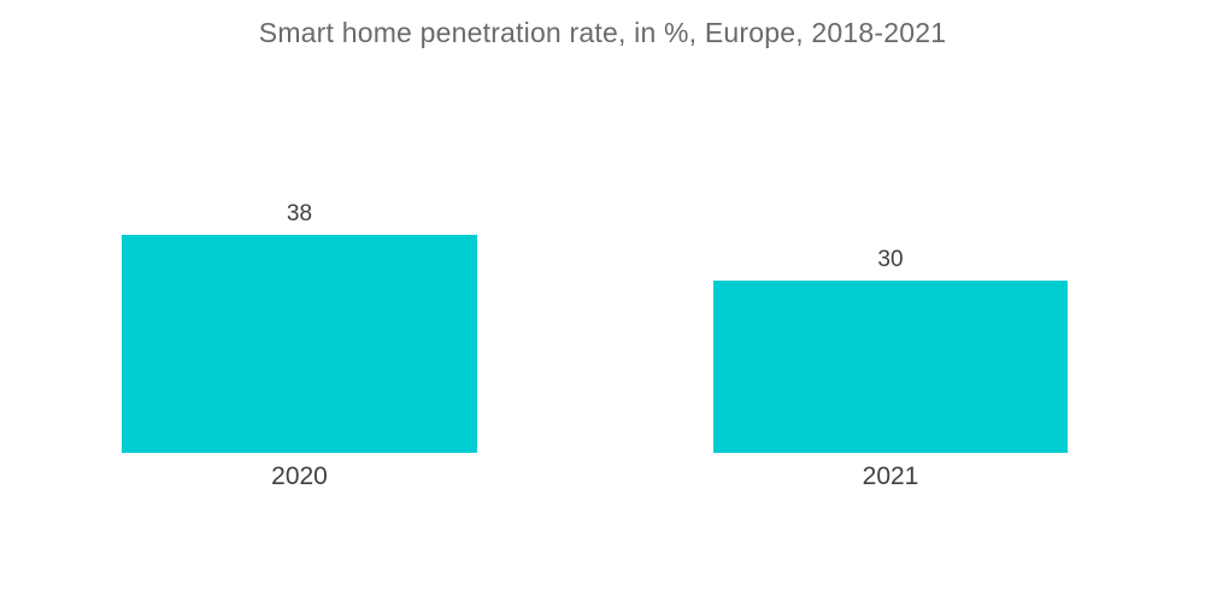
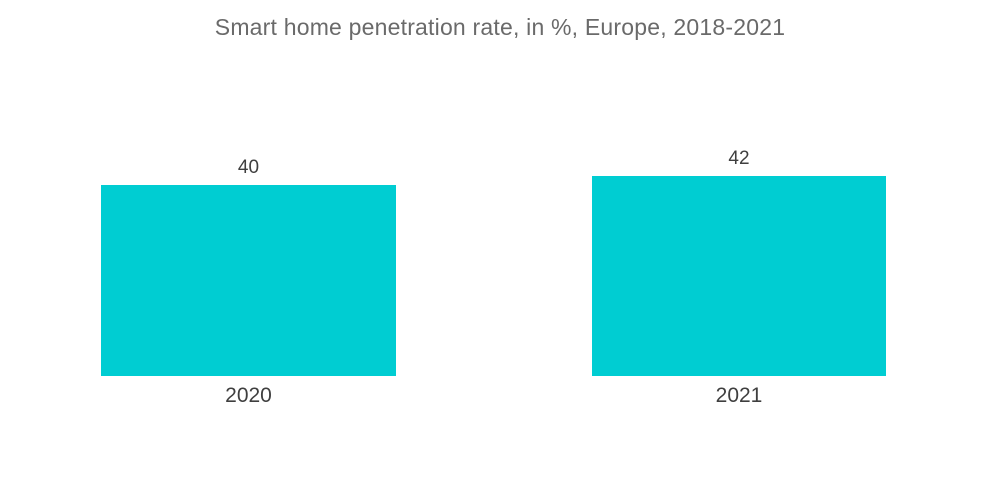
2020: 38 -> 40
2021: 30 -> 42
